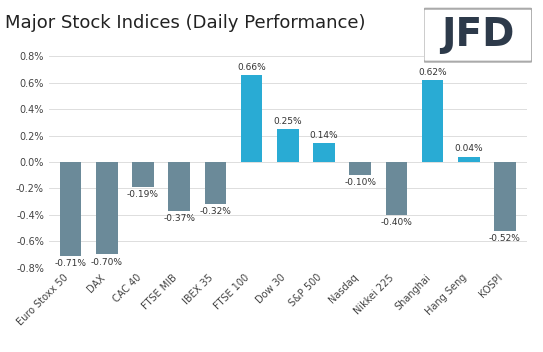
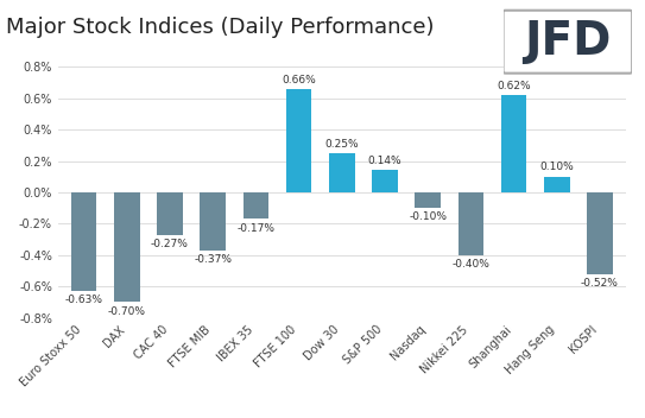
Euro Stoxx 50: -0.71% -> -0.63%
CAC 40: -0.19% -> -0.27%
IBEX 35: -0.32% -> -0.17%
Hang Seng: 0.04% -> 0.10%
